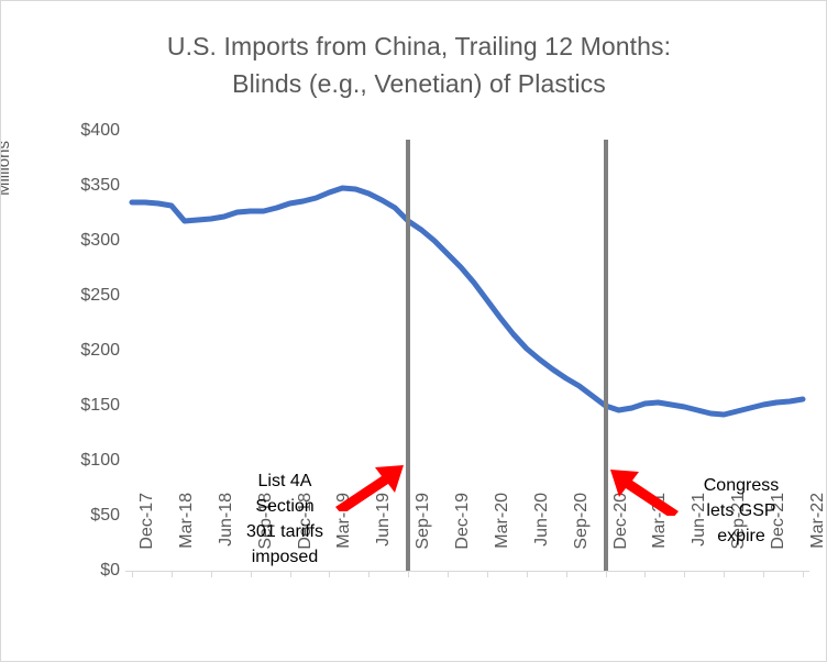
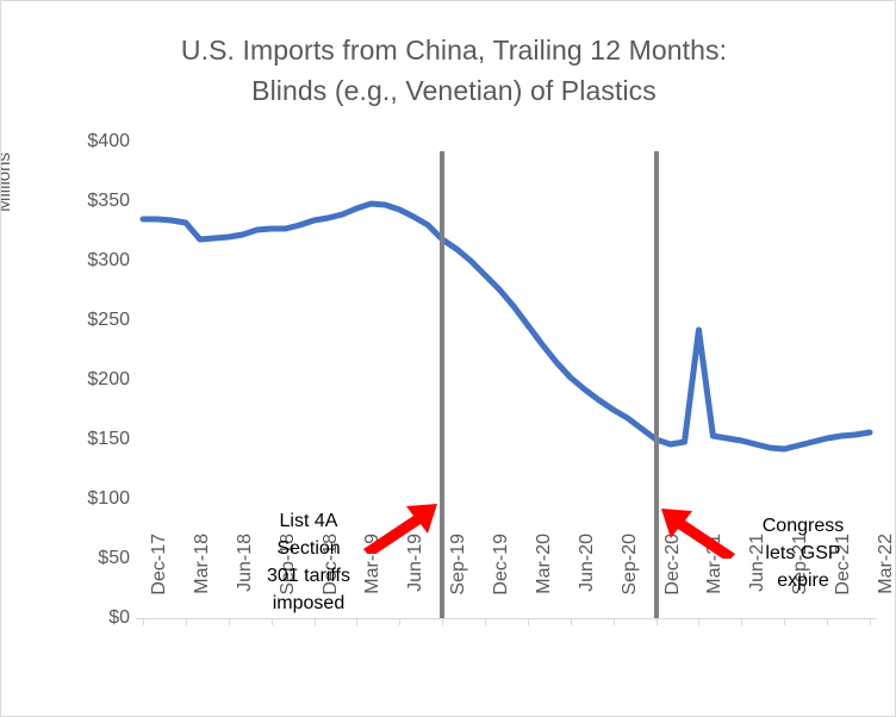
Mar-21: $152 -> $242
